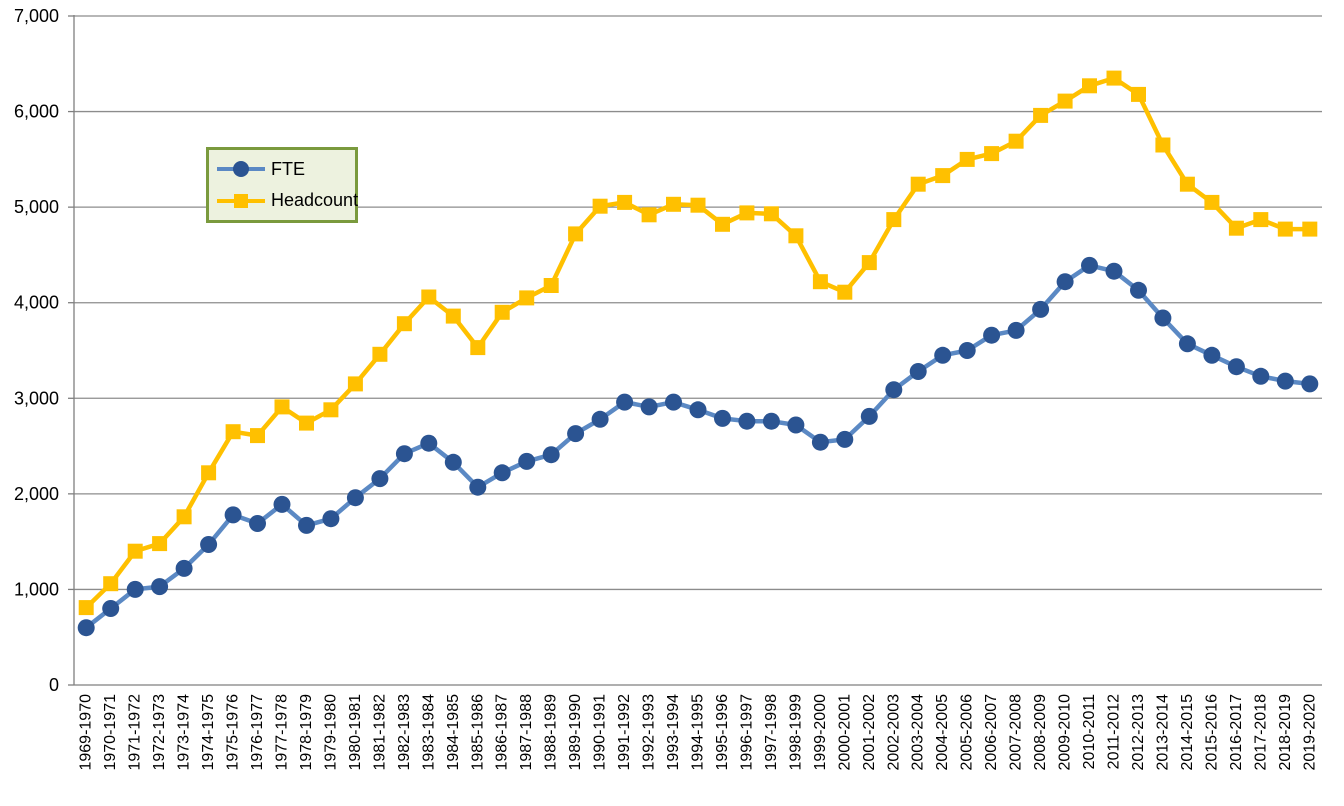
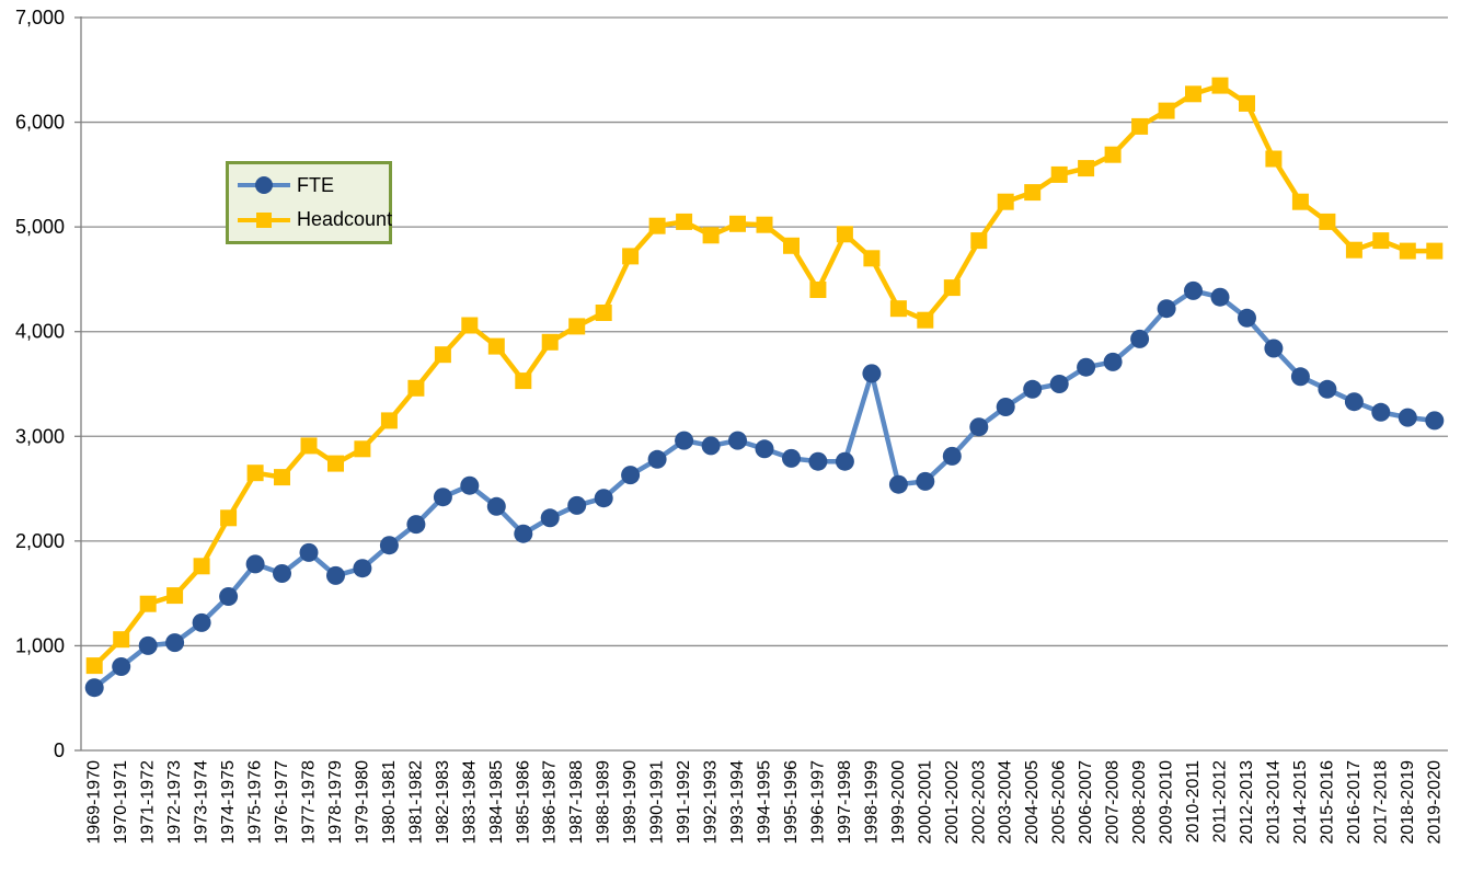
Headcount/1996-1997: 4900 -> 4400
FTE/1998-1999: 2700 -> 3600
